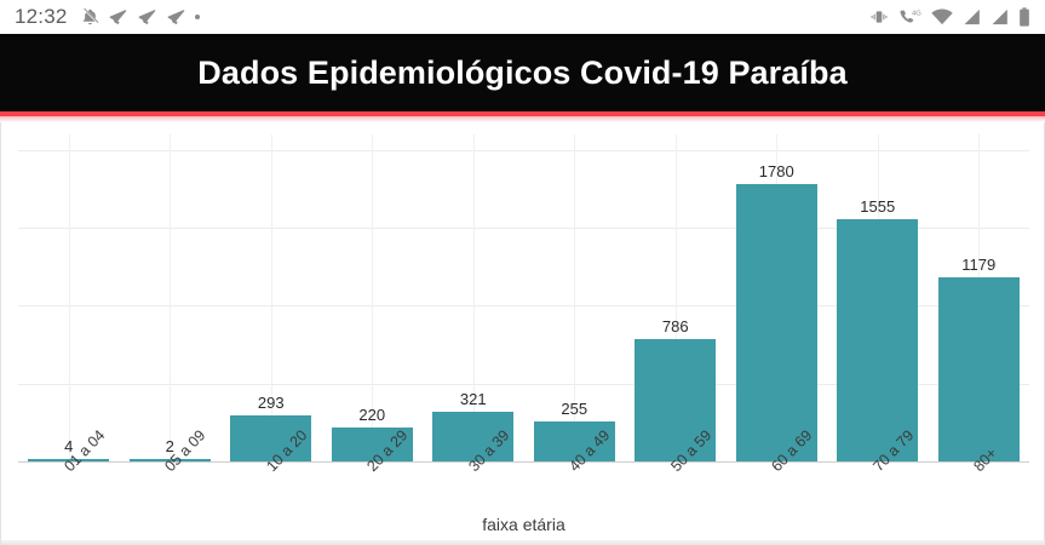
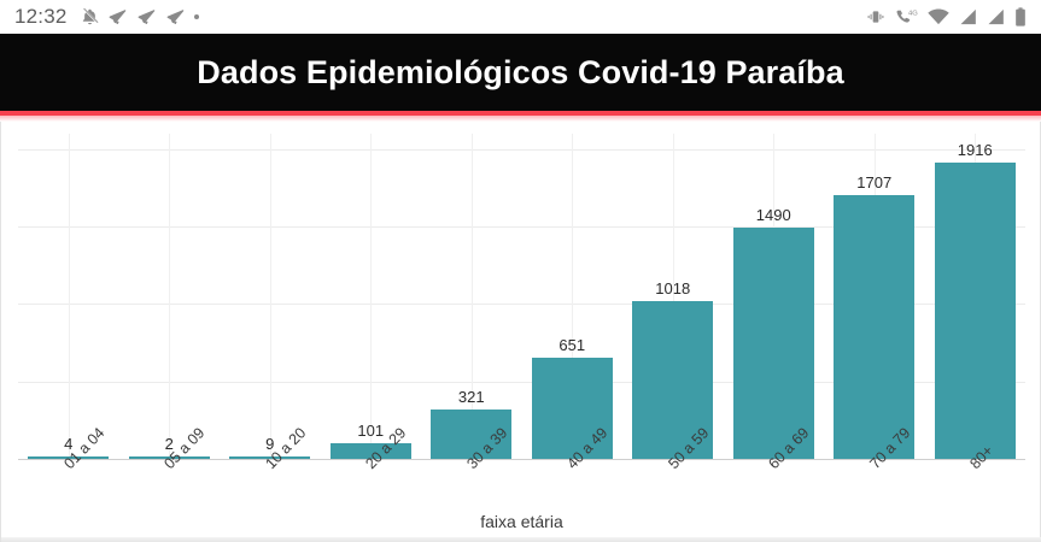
10 a 20: 293 -> 9
20 a 29: 220 -> 101
40 a 49: 255 -> 651
50 a 59: 786 -> 1018
60 a 69: 1780 -> 1490
70 a 79: 1555 -> 1707
80+: 1179 -> 1916
